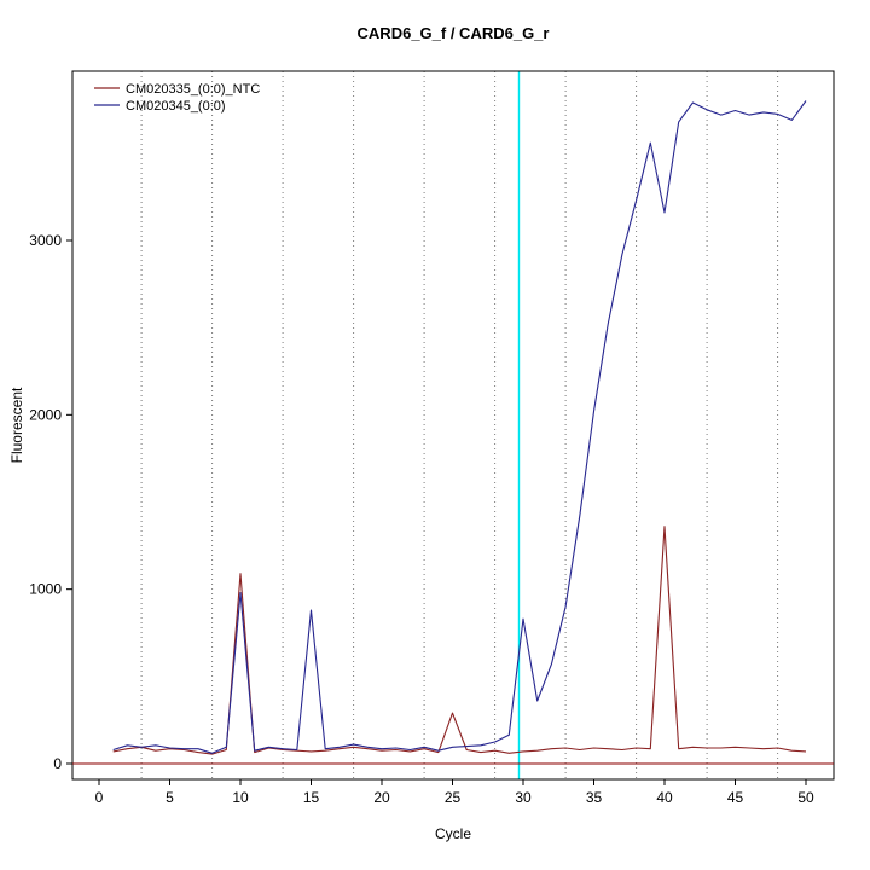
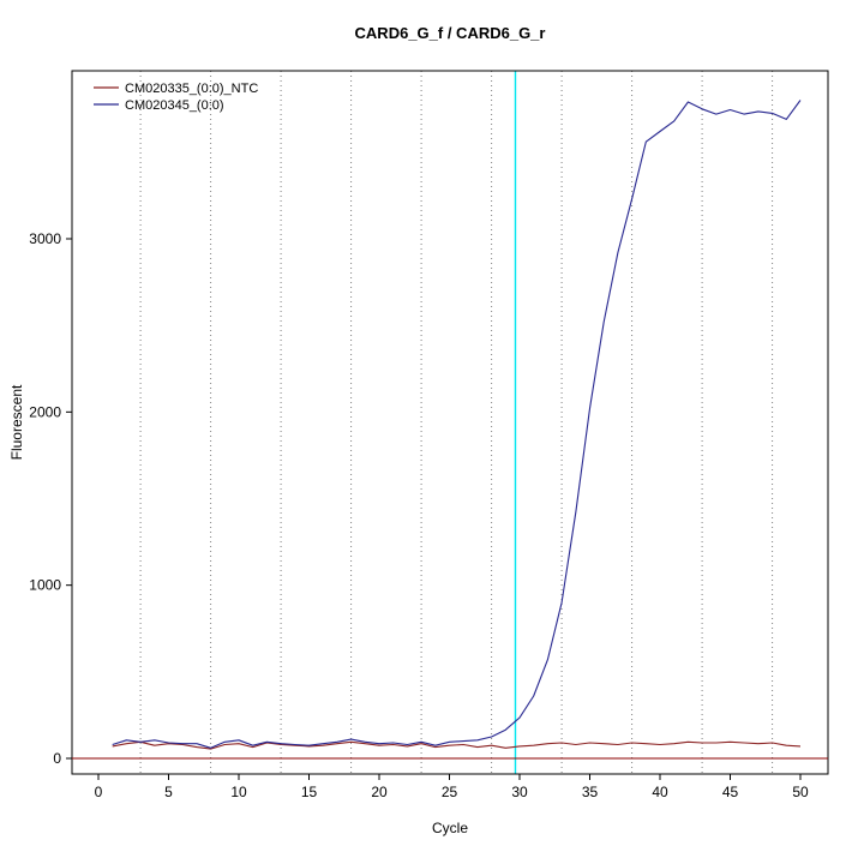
CM020335_(0:0)_NTC/10: 1090 -> 80
CM020345_(0:0)/10: 980 -> 100
CM020345_(0:0)/15: 880 -> 80
CM020335_(0:0)_NTC/25: 290 -> 80
CM020345_(0:0)/30: 830 -> 240
CM020335_(0:0)_NTC/40: 1360 -> 80
CM020345_(0:0)/40: 3160 -> 3620
